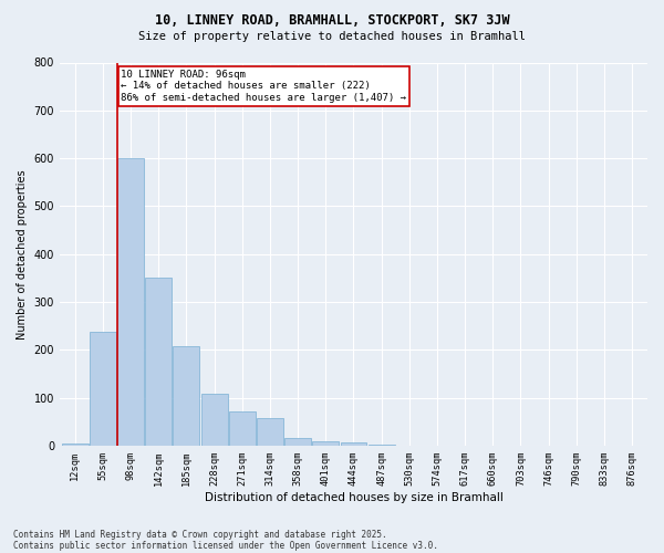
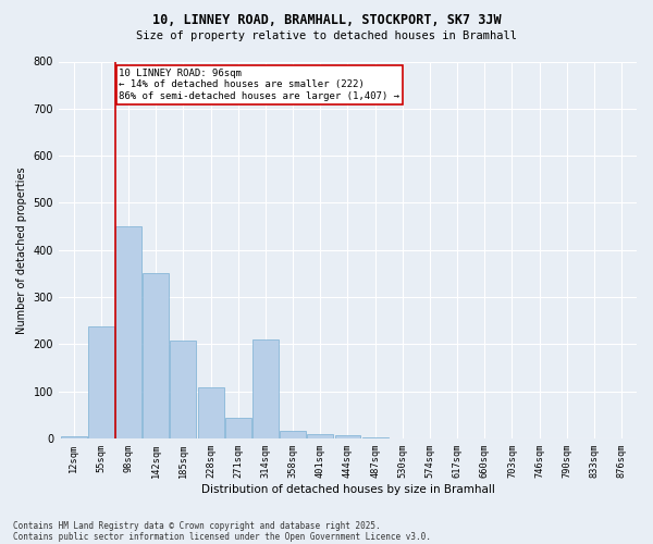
98sqm: 601 -> 450
271sqm: 72 -> 45
314sqm: 57 -> 210
